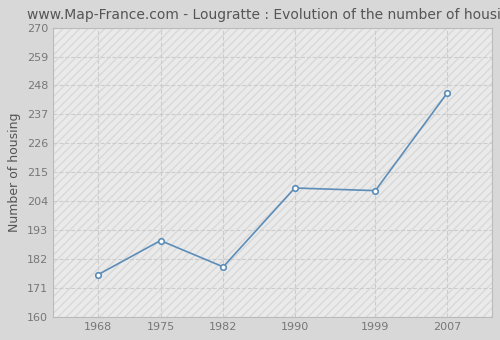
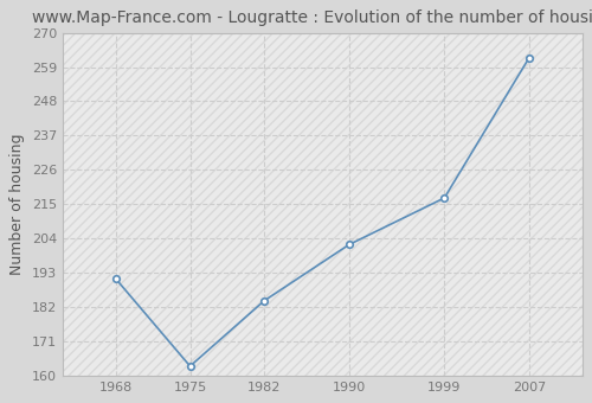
1968: 176 -> 191
1975: 189 -> 163
1982: 179 -> 184
1990: 209 -> 202
1999: 208 -> 217
2007: 245 -> 262
